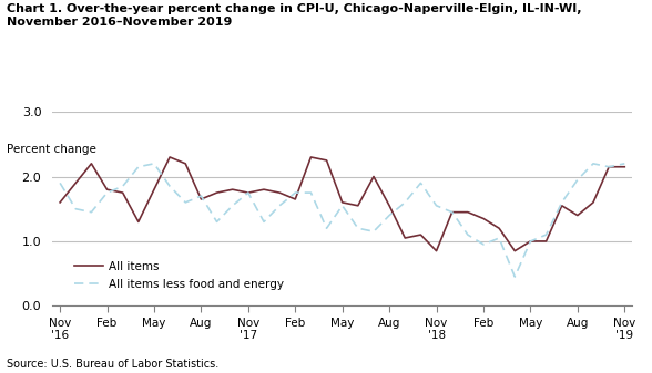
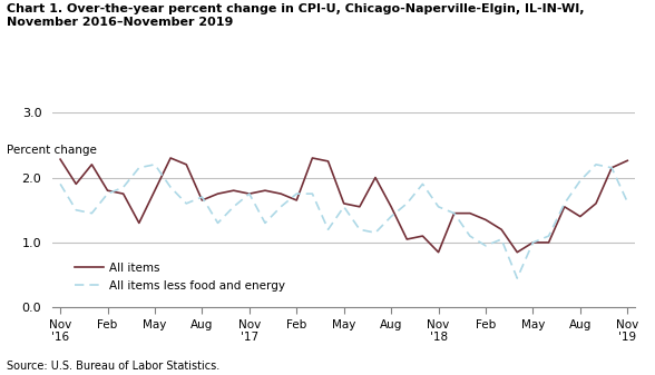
All items/Nov '16: 1.60 -> 2.28
All items/Nov '19: 2.15 -> 2.26
All items less food and energy/Nov '19: 2.20 -> 1.62
